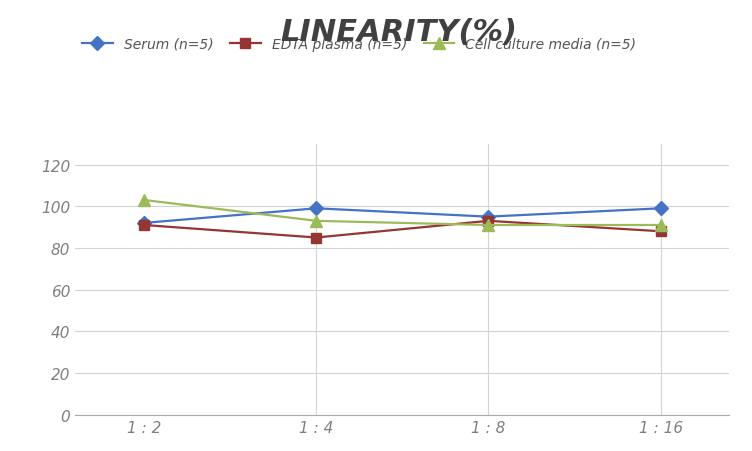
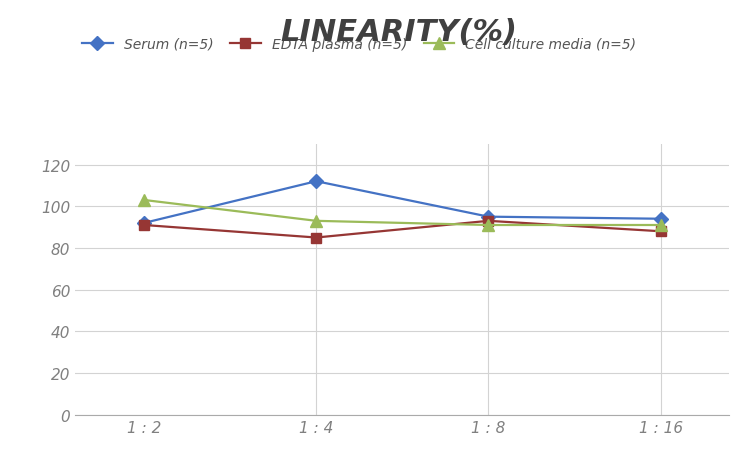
Serum (n=5)/1 : 4: 99 -> 112
Serum (n=5)/1 : 16: 99 -> 94
